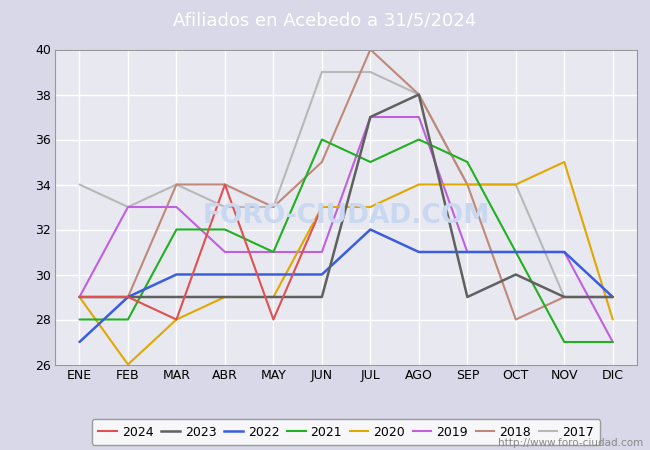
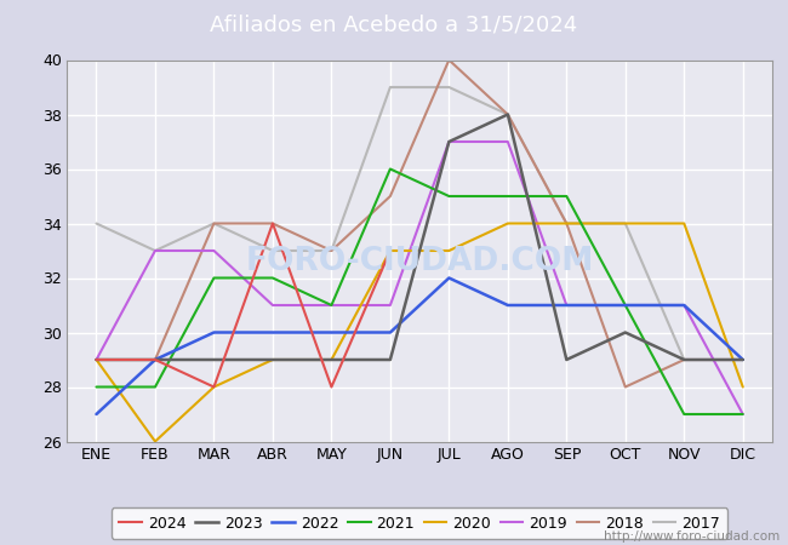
2021/AGO: 36 -> 35
2020/NOV: 35 -> 34
